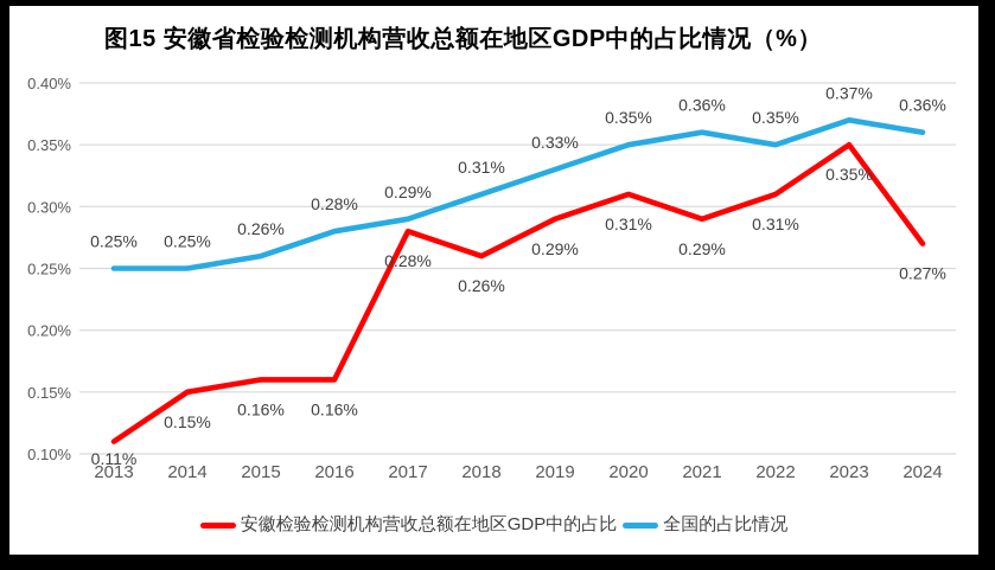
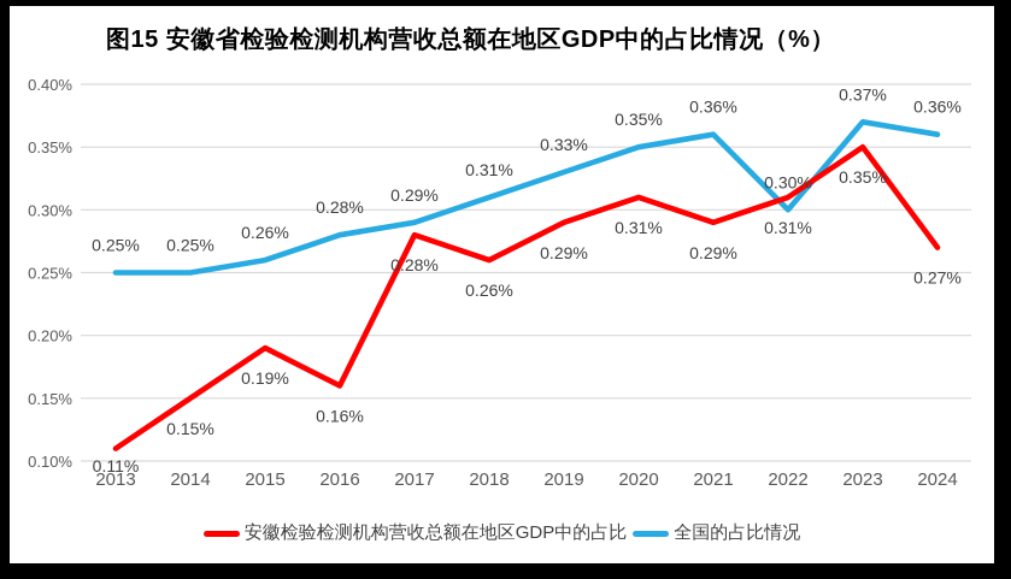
安徽检验检测机构营收总额在地区GDP中的占比/2015: 0.16% -> 0.19%
全国的占比情况/2022: 0.35% -> 0.30%
